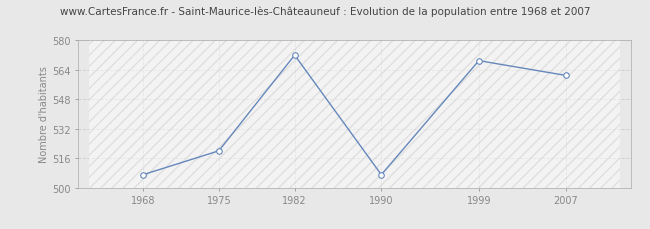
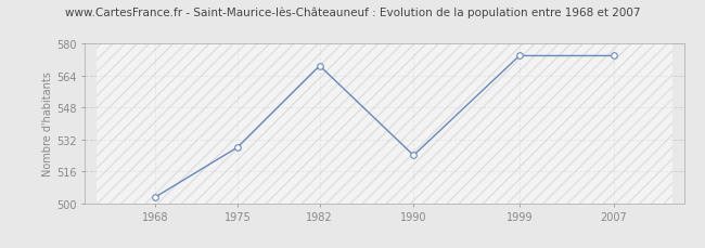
1968: 507 -> 503
1975: 520 -> 528
1982: 572 -> 569
1990: 507 -> 524
1999: 569 -> 574
2007: 561 -> 574
